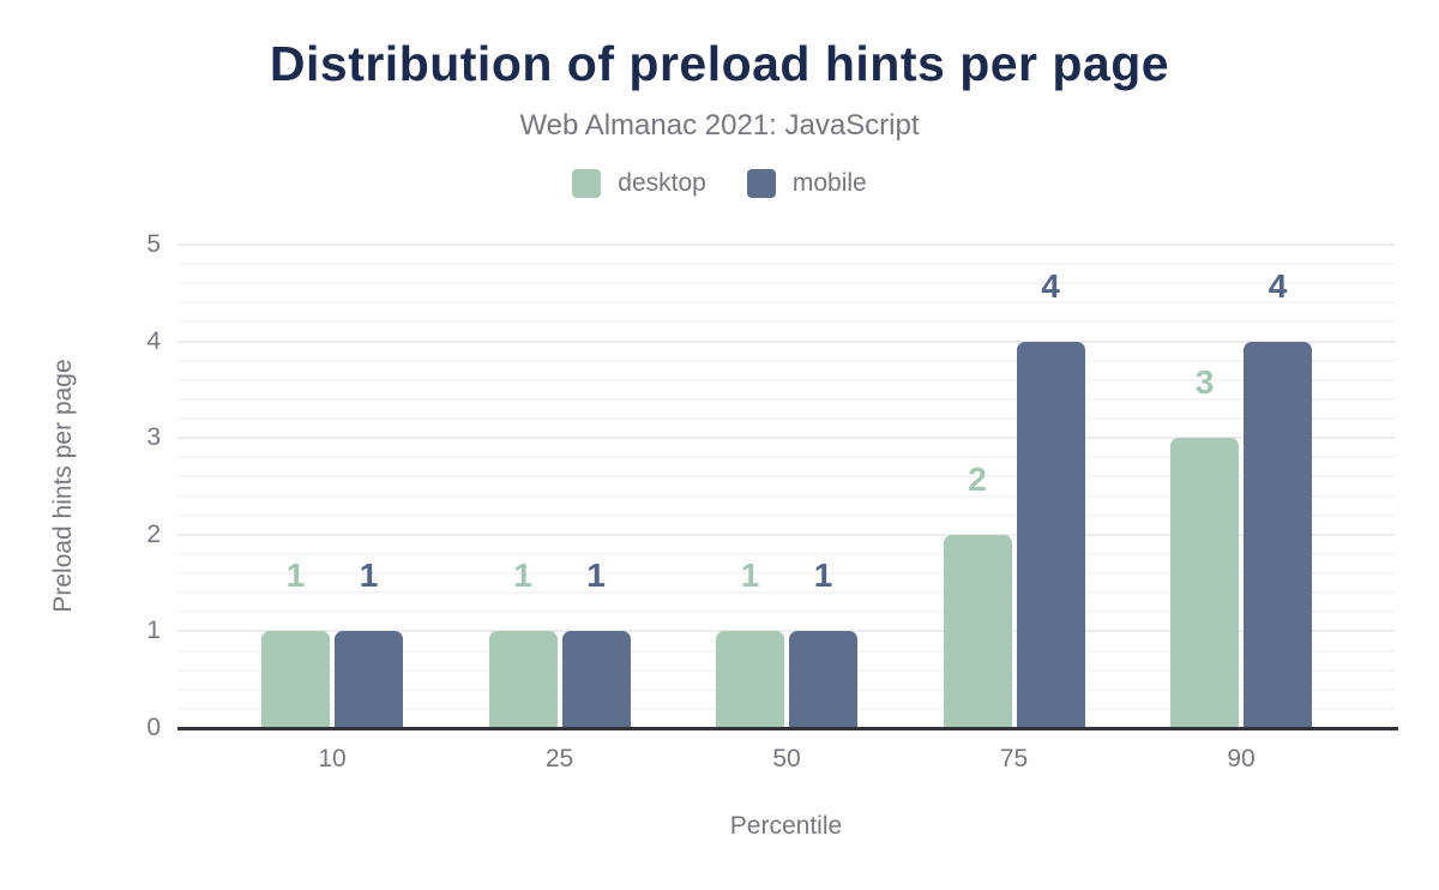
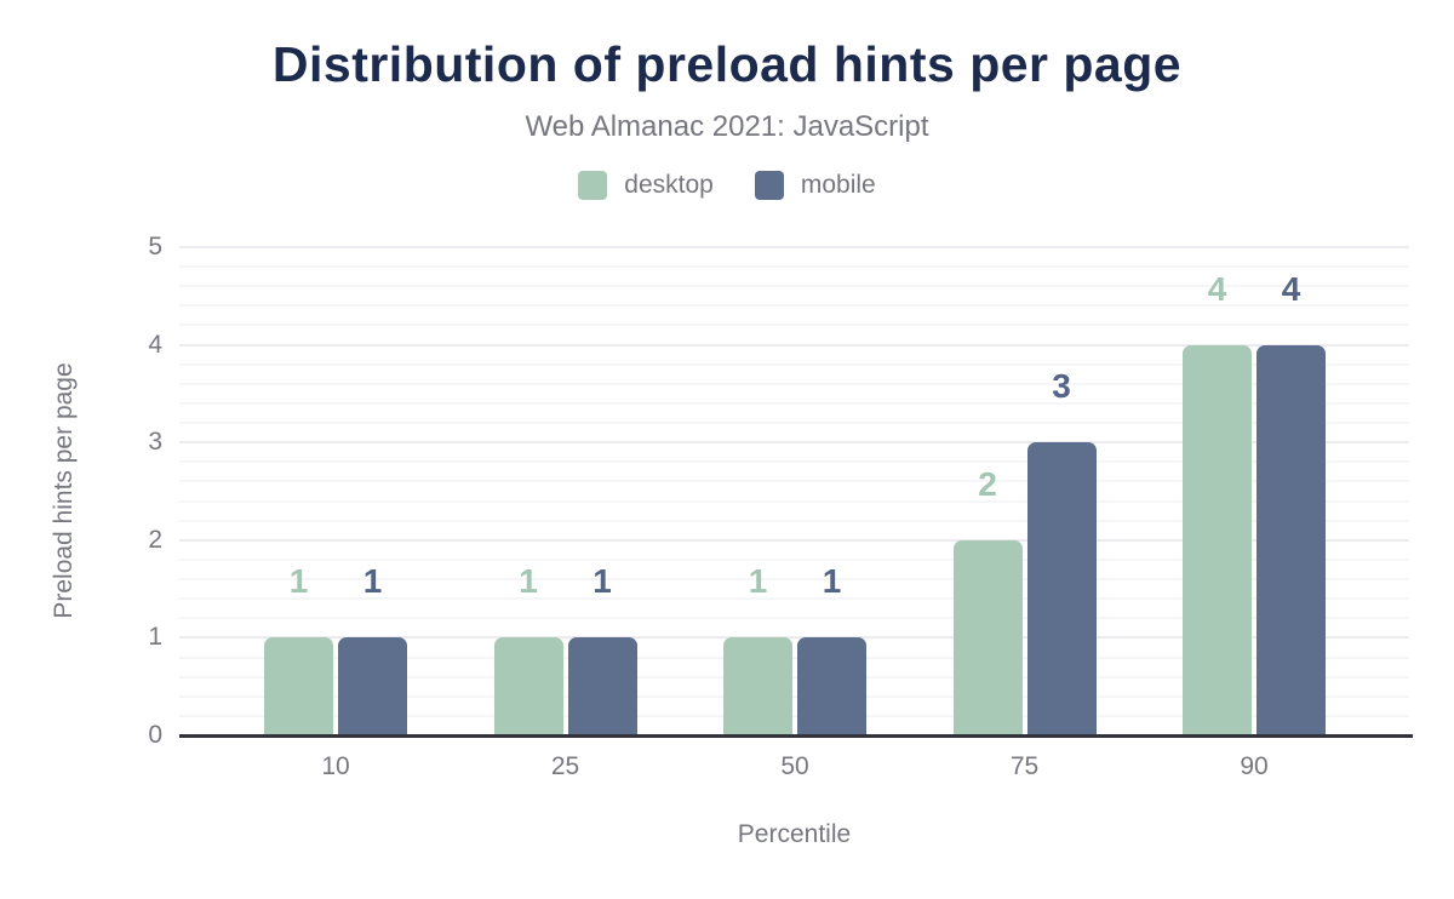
mobile/75: 4 -> 3
desktop/90: 3 -> 4
